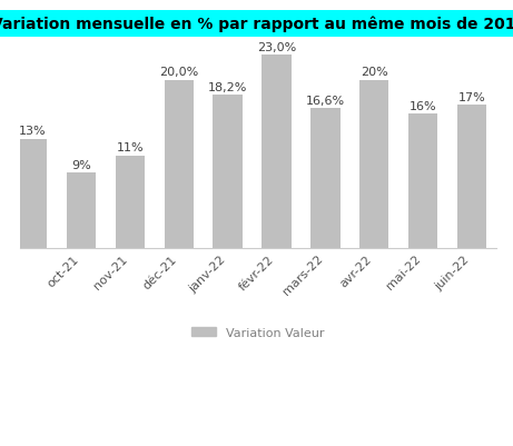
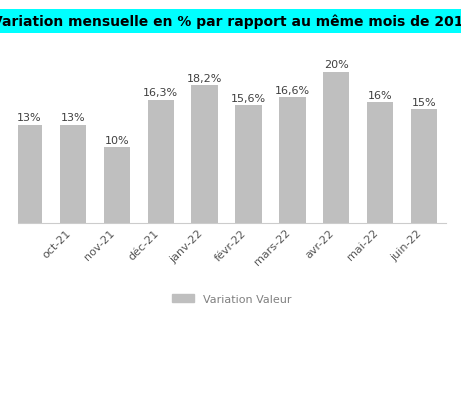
oct-21: 9% -> 13%
nov-21: 11% -> 10%
déc-21: 20,0% -> 16,3%
févr-22: 23,0% -> 15,6%
juin-22: 17% -> 15%
